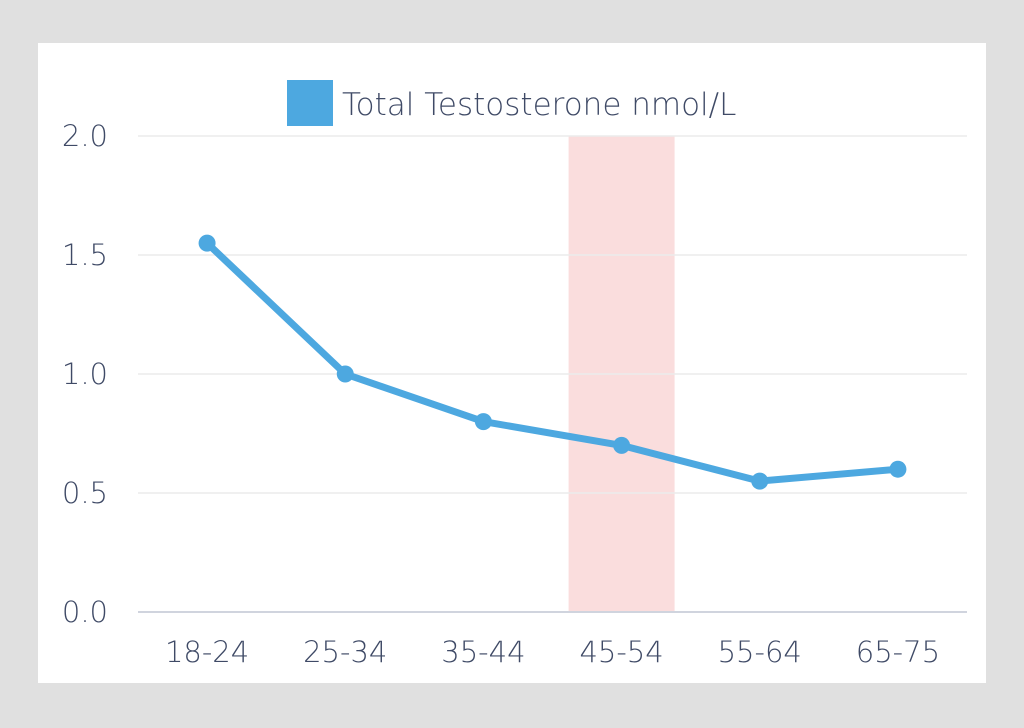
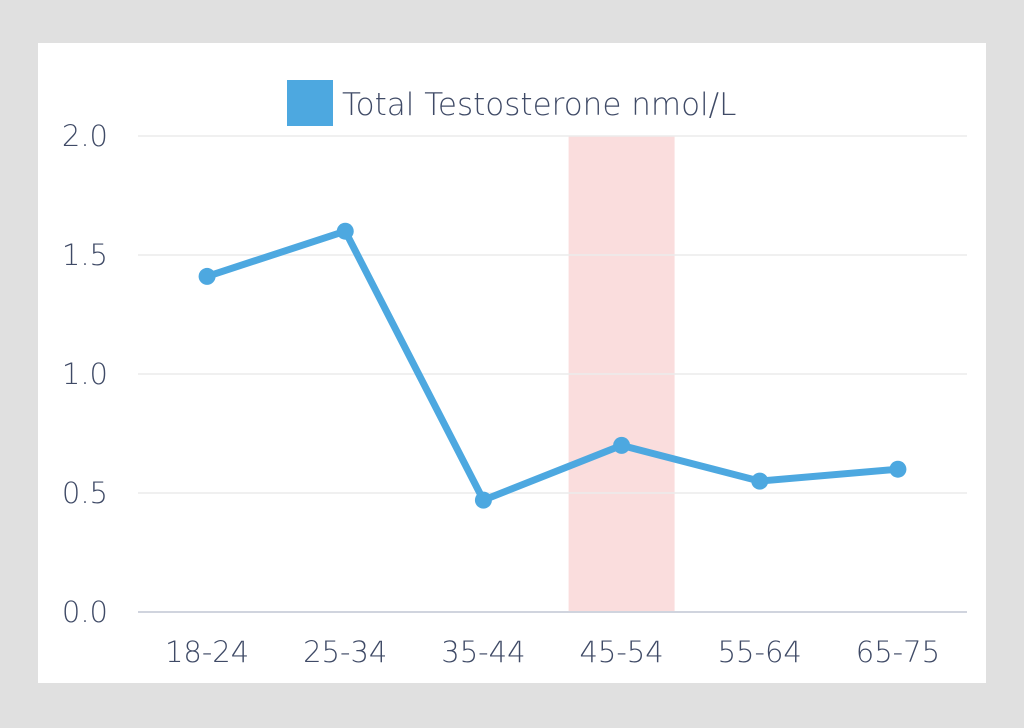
18-24: 1.55 -> 1.41
25-34: 1.00 -> 1.60
35-44: 0.80 -> 0.47
